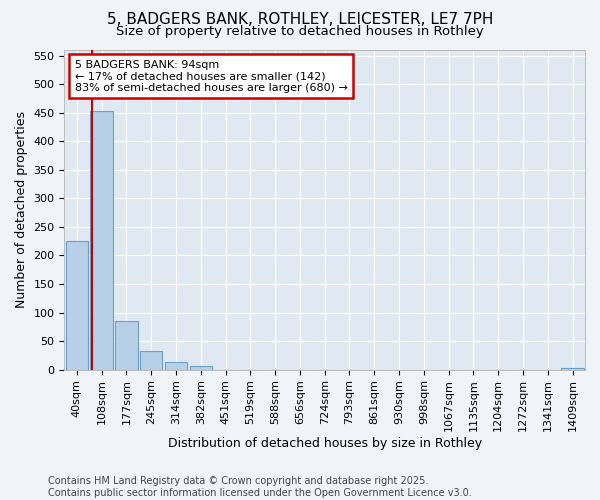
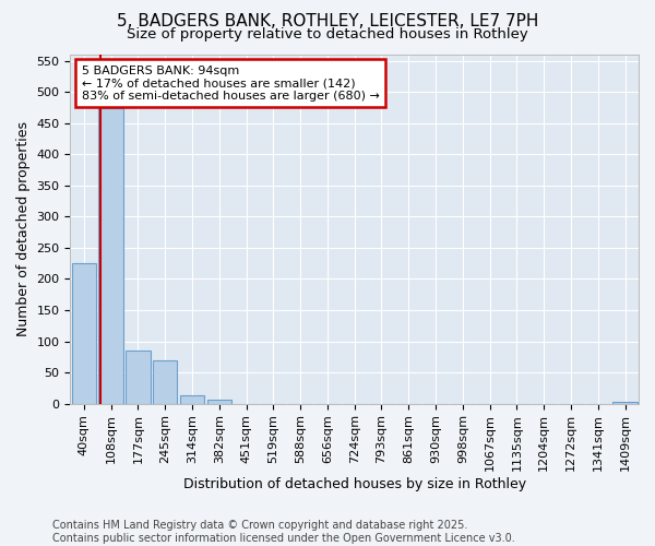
108sqm: 453 -> 474
245sqm: 32 -> 70
